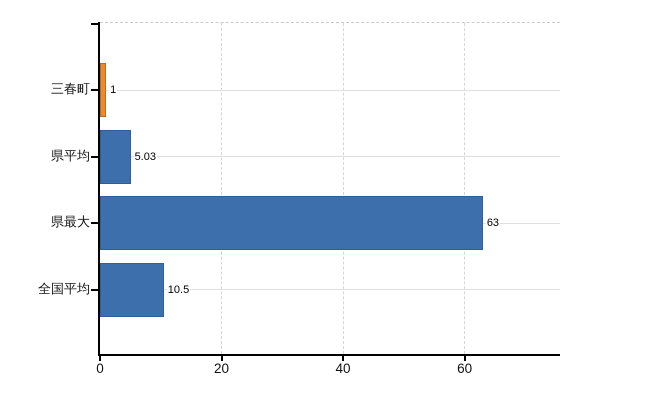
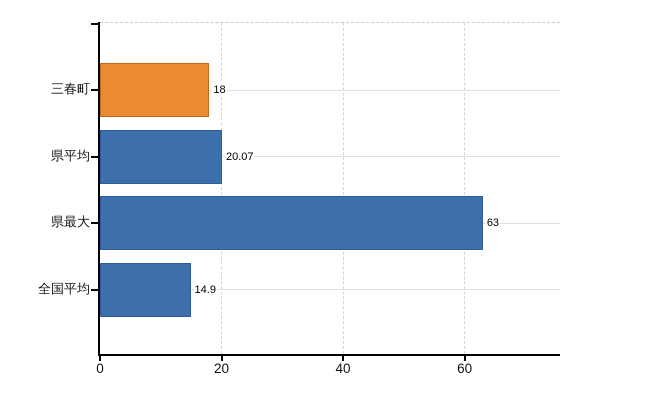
三春町: 1 -> 18
県平均: 5.03 -> 20.07
全国平均: 10.5 -> 14.9
